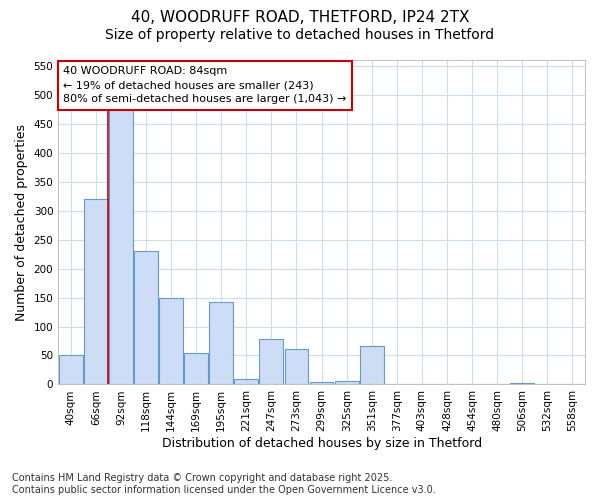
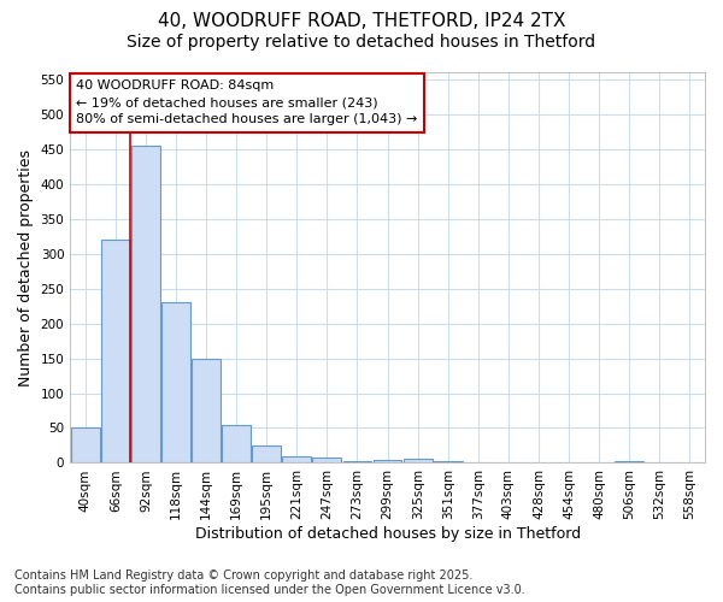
92sqm: 478 -> 455
195sqm: 142 -> 25
247sqm: 78 -> 8
273sqm: 62 -> 3
351sqm: 66 -> 2
